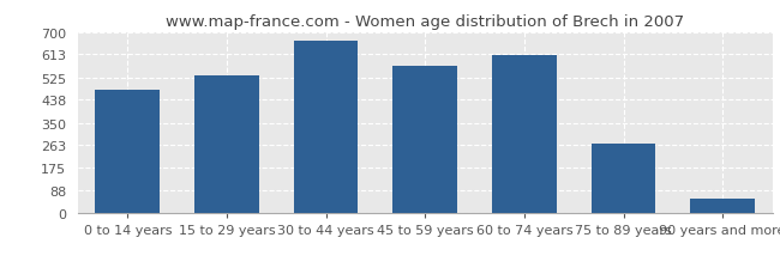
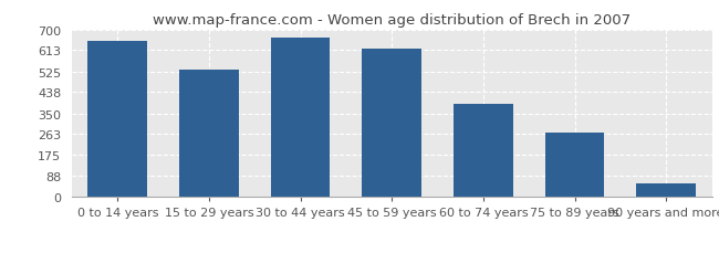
0 to 14 years: 475 -> 651
45 to 59 years: 570 -> 622
60 to 74 years: 610 -> 390
